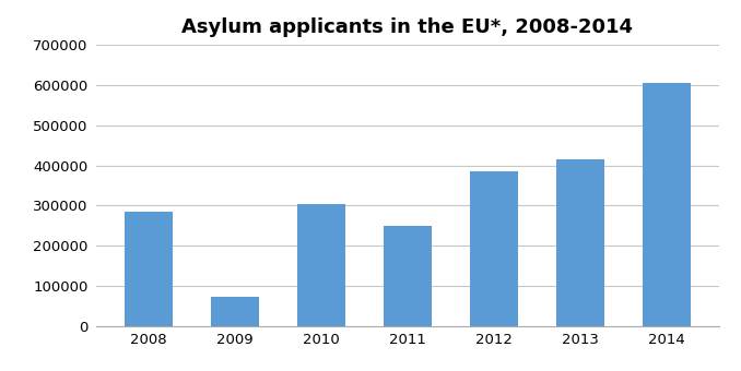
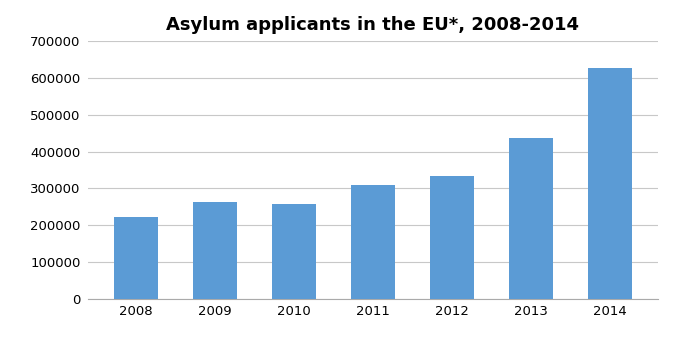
2008: 285000 -> 224000
2009: 75000 -> 263000
2010: 305000 -> 259000
2011: 250000 -> 309000
2012: 385000 -> 335000
2013: 415000 -> 437000
2014: 605000 -> 626000
